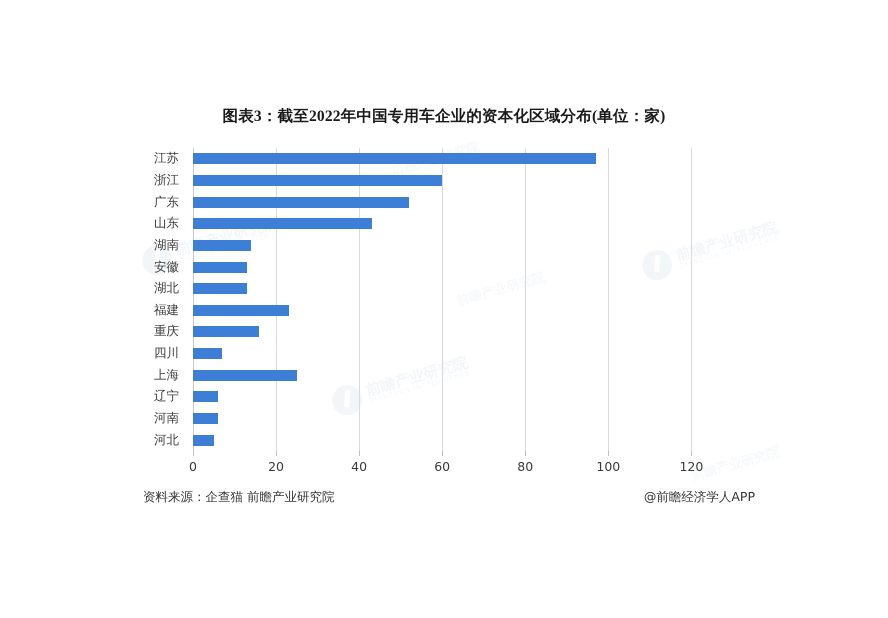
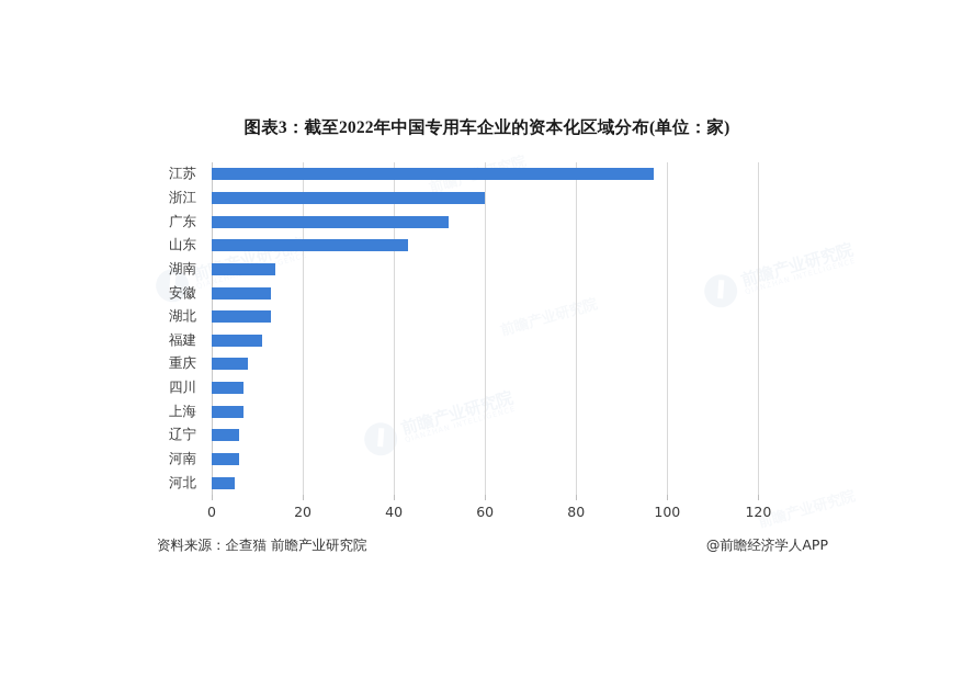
福建: 23 -> 11
重庆: 16 -> 8
上海: 25 -> 7
